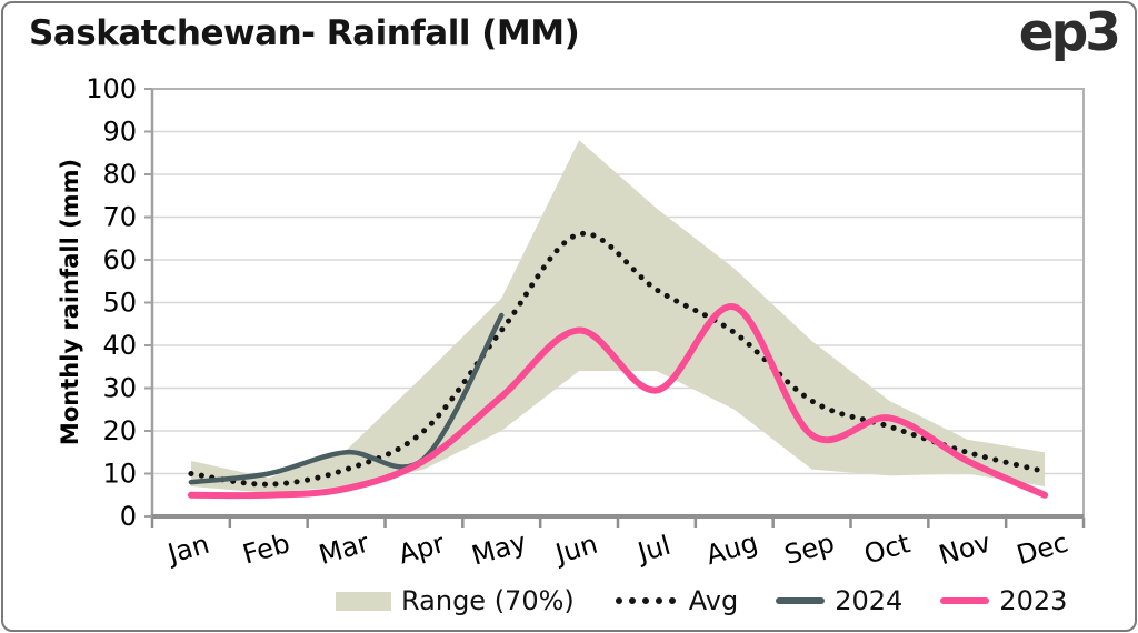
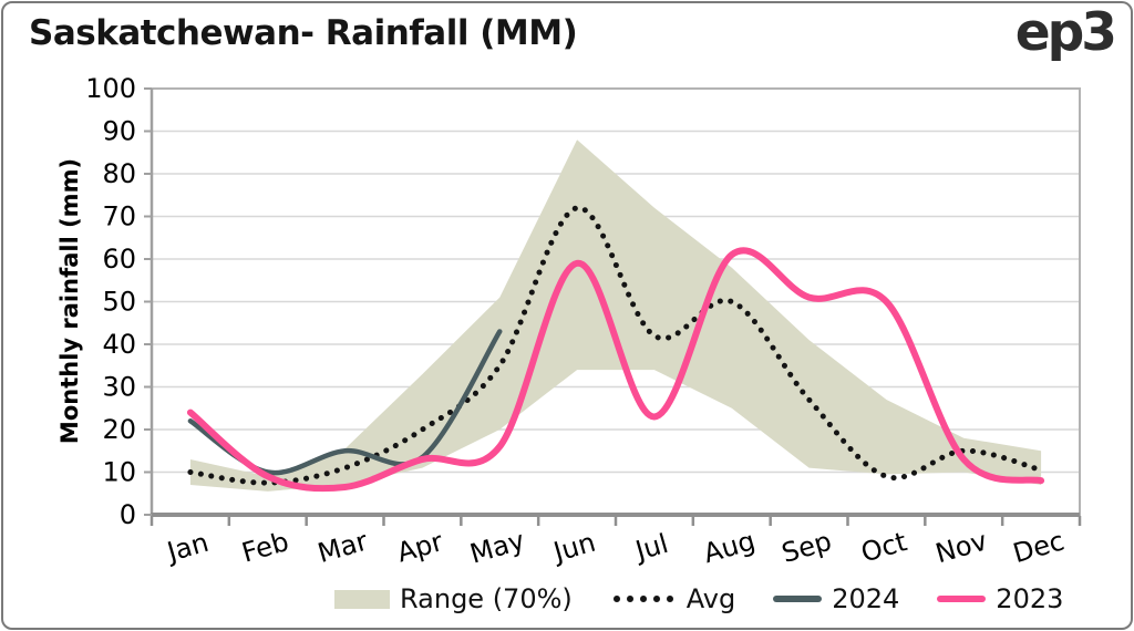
2024/Jan: 8 -> 22
2023/Jan: 5 -> 24
2023/Feb: 5 -> 9
Avg/May: 44 -> 35
2024/May: 47 -> 43
2023/May: 28 -> 16
Avg/Jun: 66 -> 72
2023/Jun: 44 -> 59
Avg/Jul: 53 -> 42
2023/Jul: 30 -> 23
Avg/Aug: 43 -> 50
2023/Aug: 49 -> 61
2023/Sep: 19 -> 51
Avg/Oct: 21 -> 9
2023/Oct: 23 -> 50
2023/Dec: 5 -> 8
